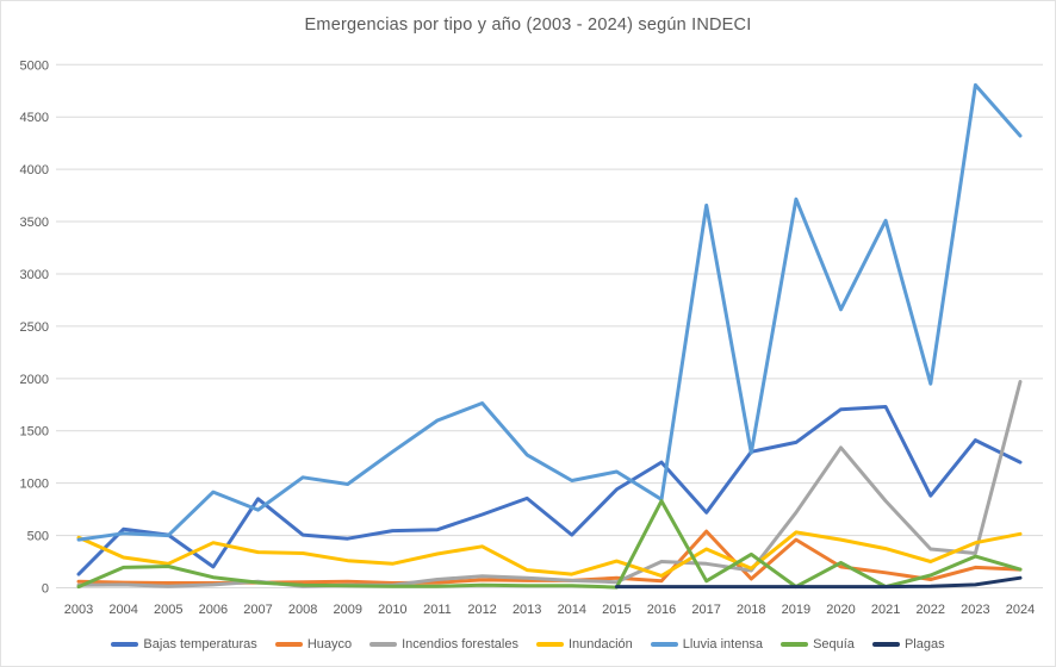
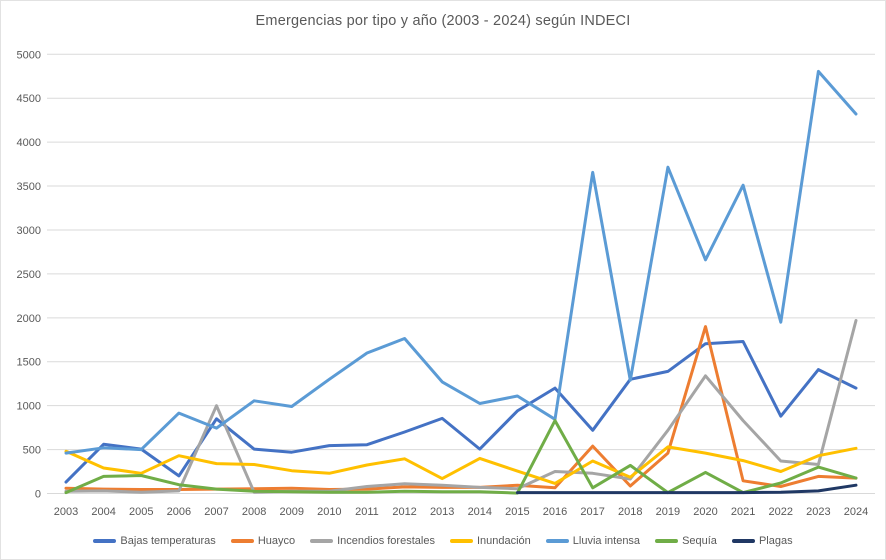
Incendios forestales/2007: 100 -> 1000
Inundación/2014: 100 -> 400
Huayco/2020: 200 -> 1900
